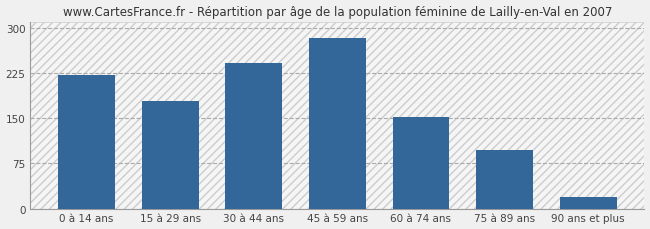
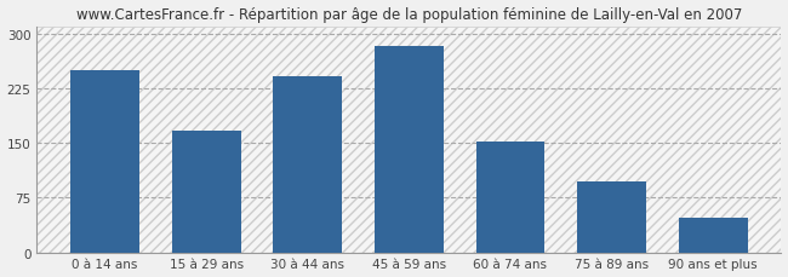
0 à 14 ans: 222 -> 250
15 à 29 ans: 178 -> 166
90 ans et plus: 20 -> 48
